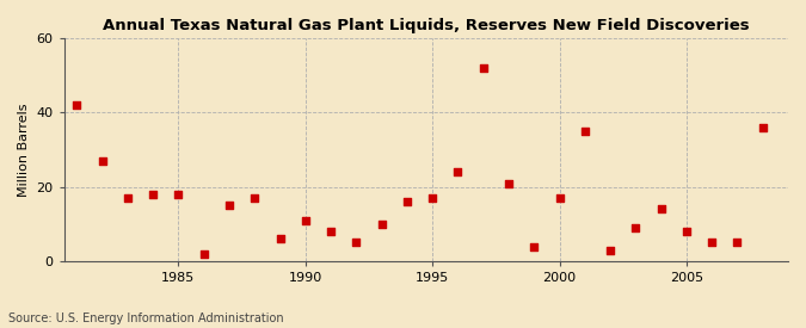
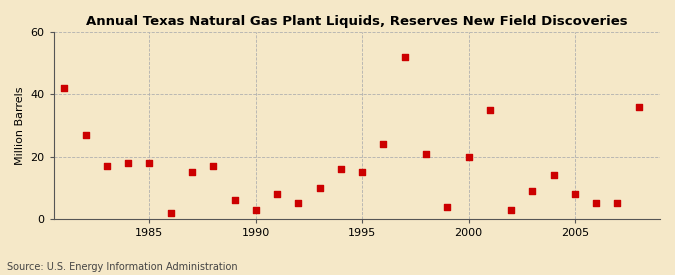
1990: 11 -> 3
1995: 17 -> 15
2000: 17 -> 20
